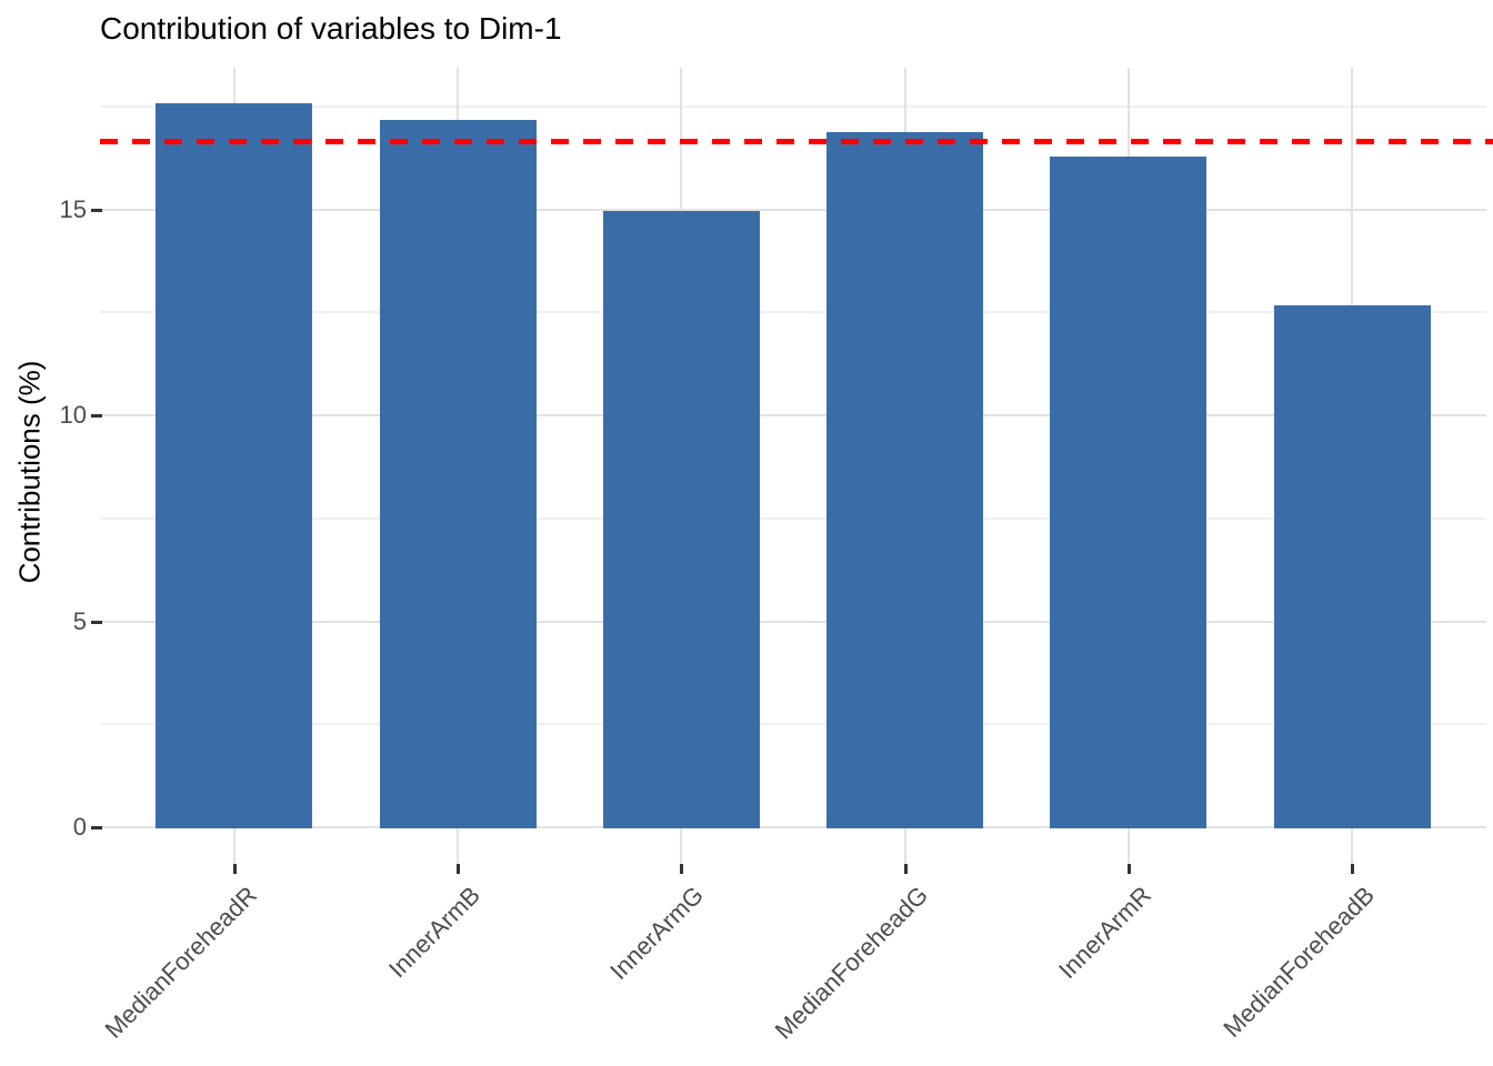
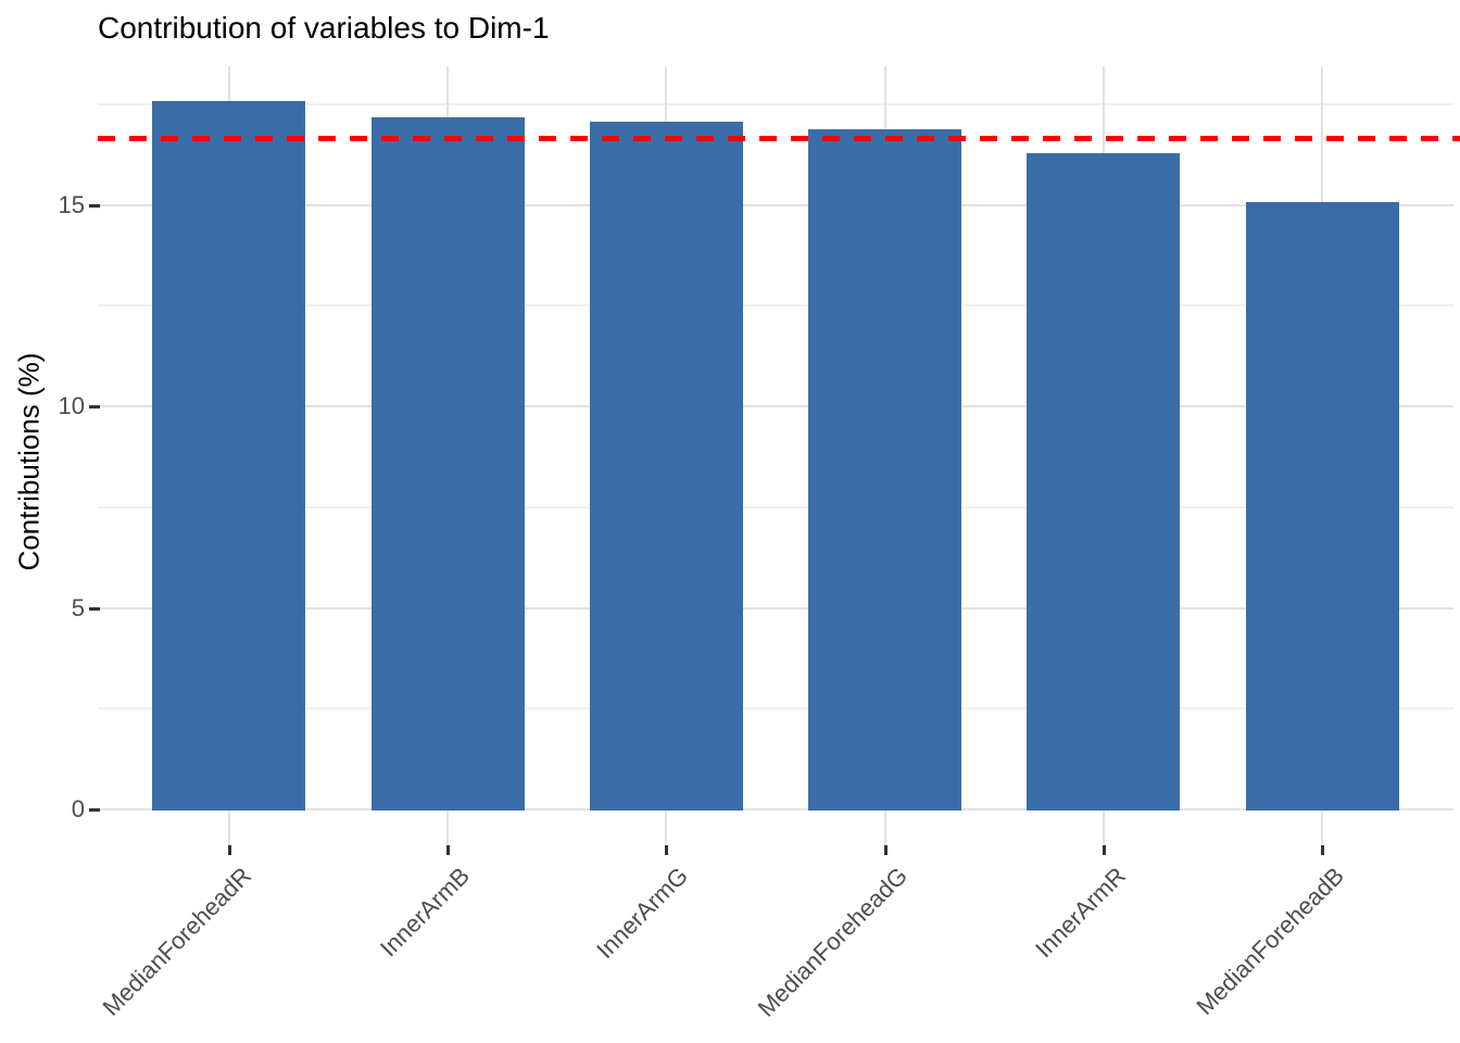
InnerArmG: 15.0 -> 17.1
MedianForeheadB: 12.7 -> 15.1
